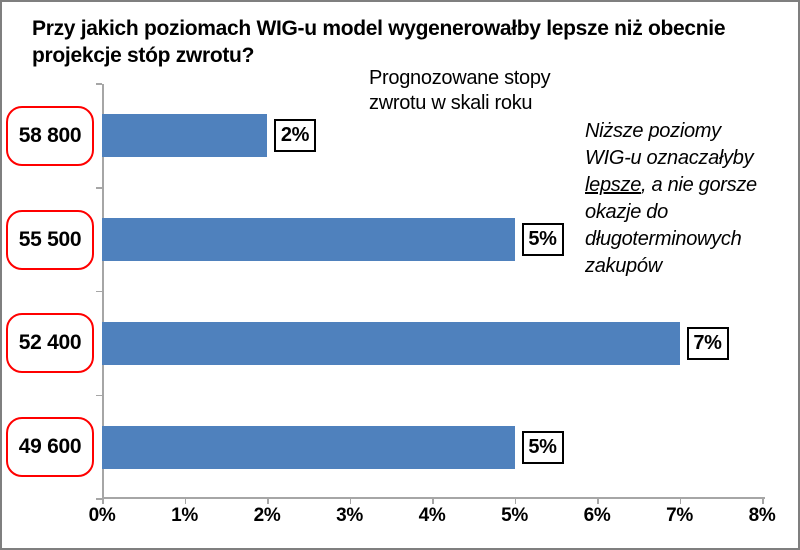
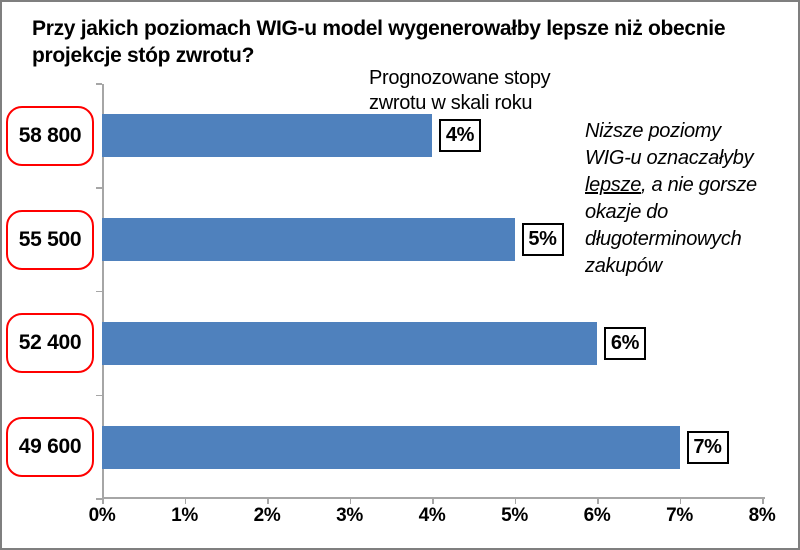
58 800: 2% -> 4%
52 400: 7% -> 6%
49 600: 5% -> 7%
